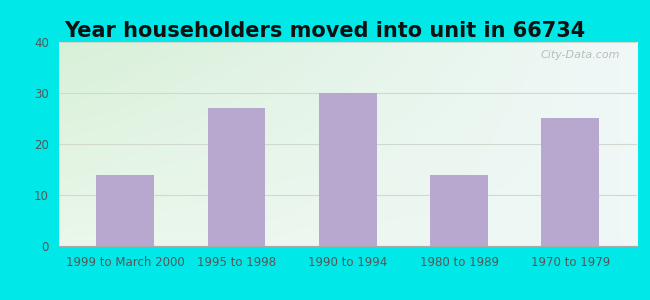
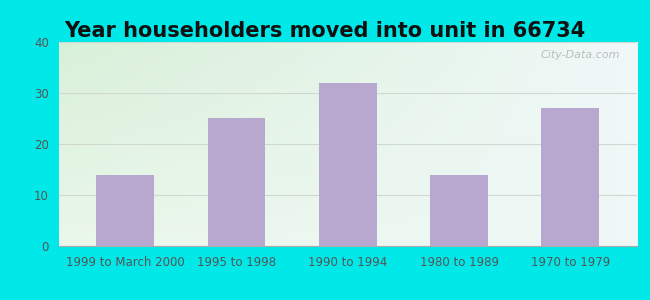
1995 to 1998: 27 -> 25
1990 to 1994: 30 -> 32
1970 to 1979: 25 -> 27
